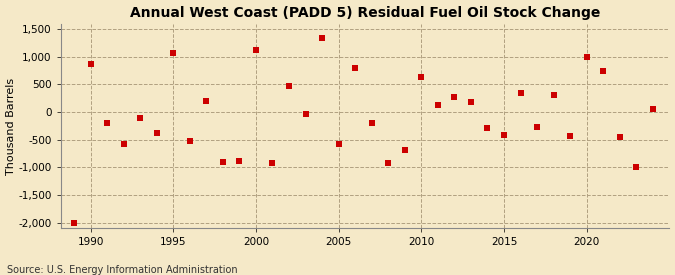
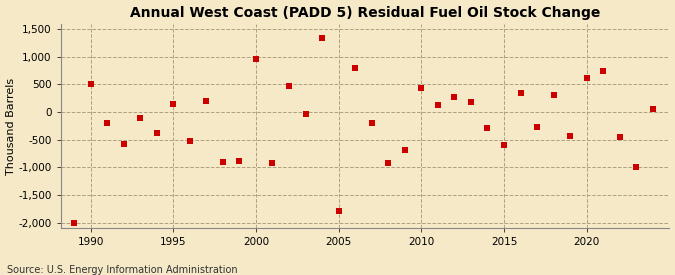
1990: 860 -> 500
1995: 1,060 -> 150
2000: 1,120 -> 950
2005: -580 -> -1,780
2010: 640 -> 430
2015: -420 -> -590
2020: 1,000 -> 620
